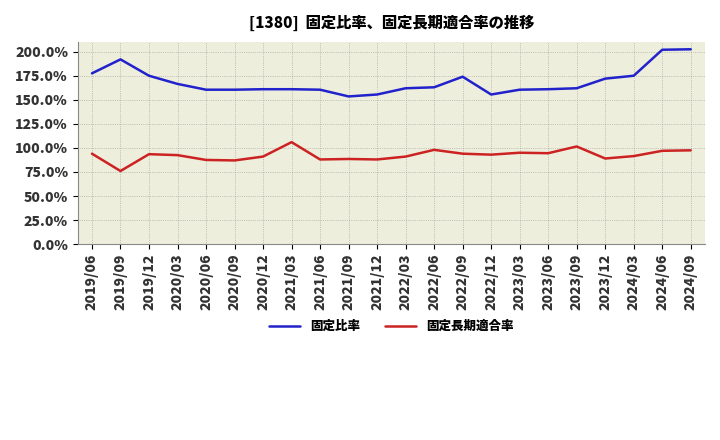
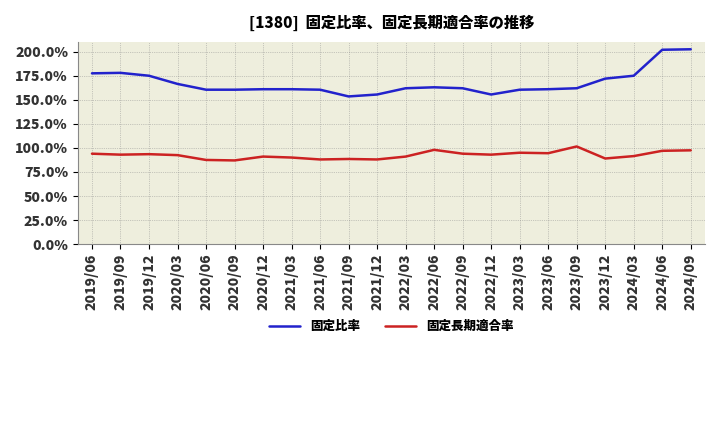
固定比率/2019/09: 192% -> 178%
固定長期適合率/2019/09: 76% -> 93%
固定長期適合率/2021/03: 106% -> 90%
固定比率/2022/09: 174% -> 162%
